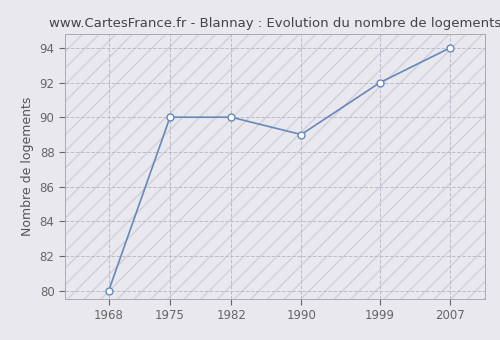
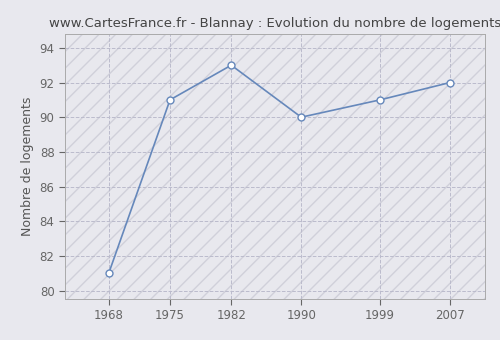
1968: 80 -> 81
1975: 90 -> 91
1982: 90 -> 93
1990: 89 -> 90
1999: 92 -> 91
2007: 94 -> 92
